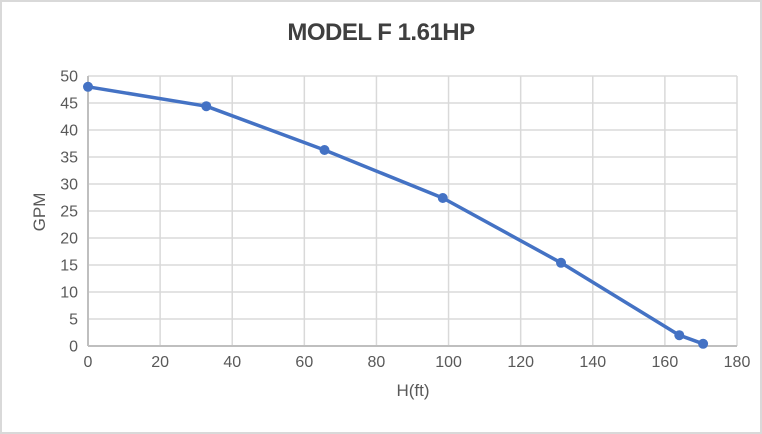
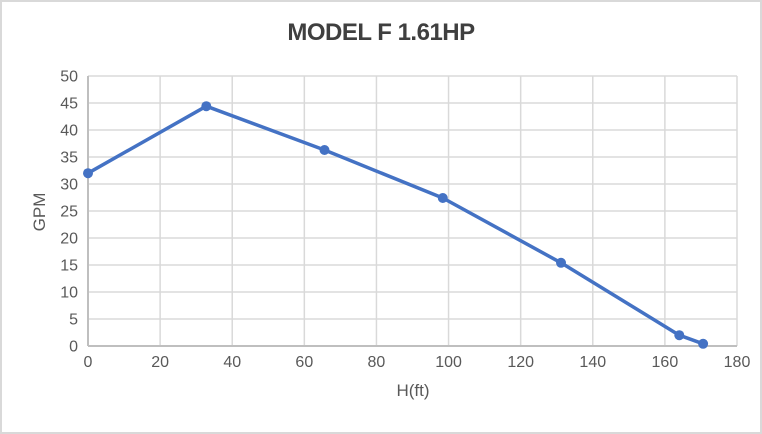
0: 48 -> 32
